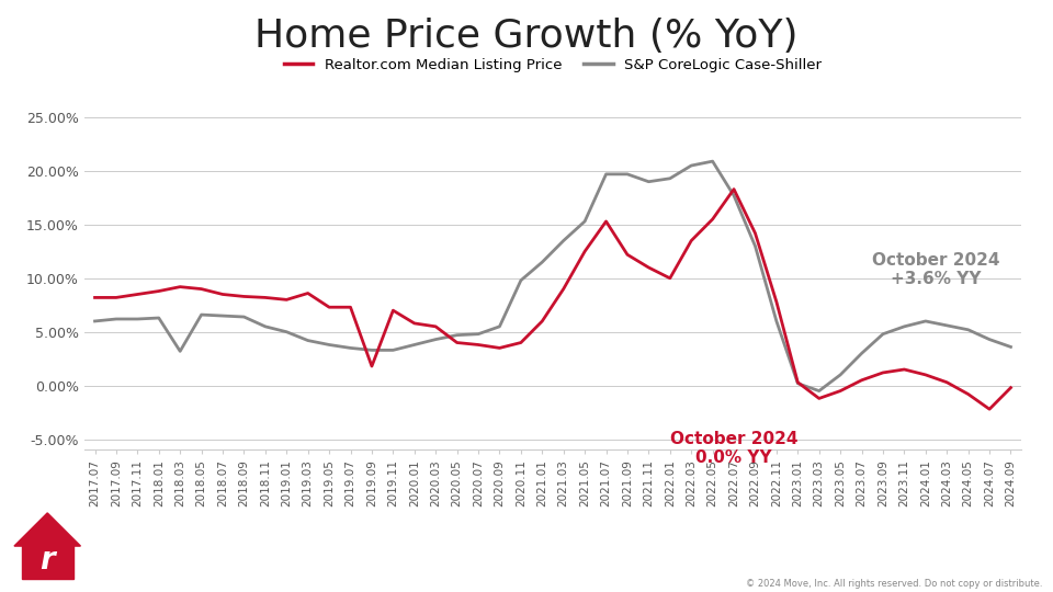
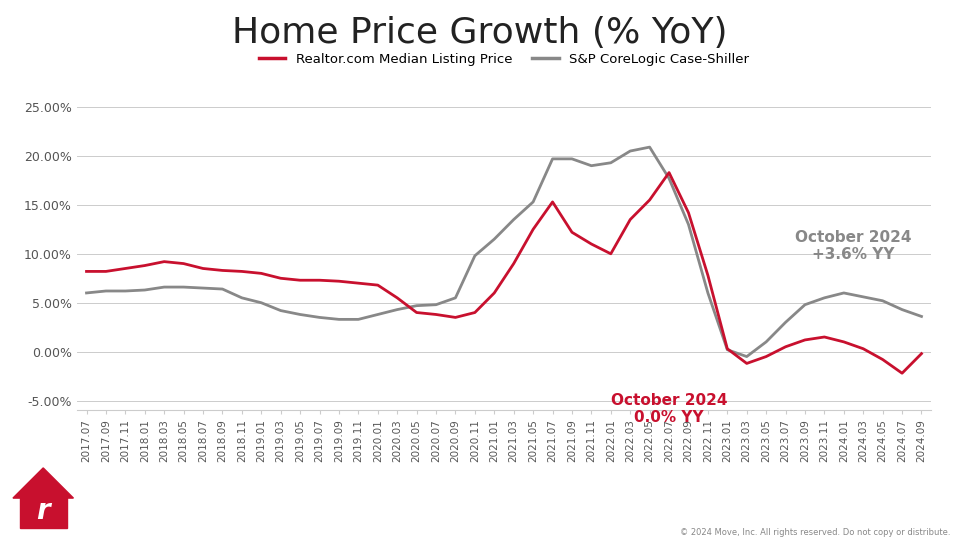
S&P CoreLogic Case-Shiller/2018.03: 3.2% -> 6.6%
Realtor.com Median Listing Price/2019.03: 8.6% -> 7.5%
Realtor.com Median Listing Price/2019.09: 1.8% -> 7.2%
Realtor.com Median Listing Price/2020.01: 5.8% -> 6.8%
